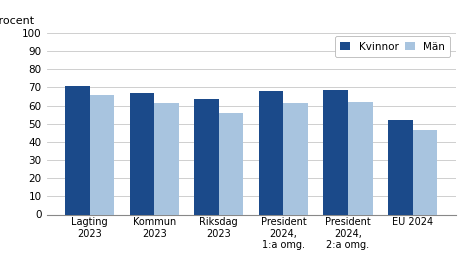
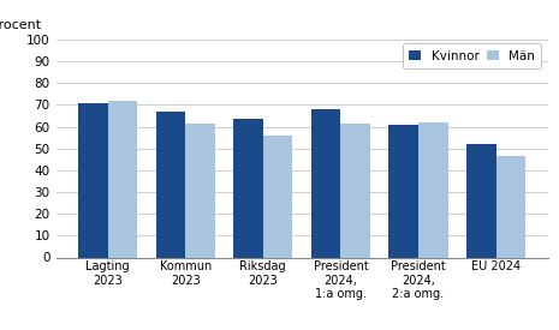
Män/Lagting 2023: 66 -> 72
Kvinnor/President 2024, 2:a omg.: 68 -> 61
